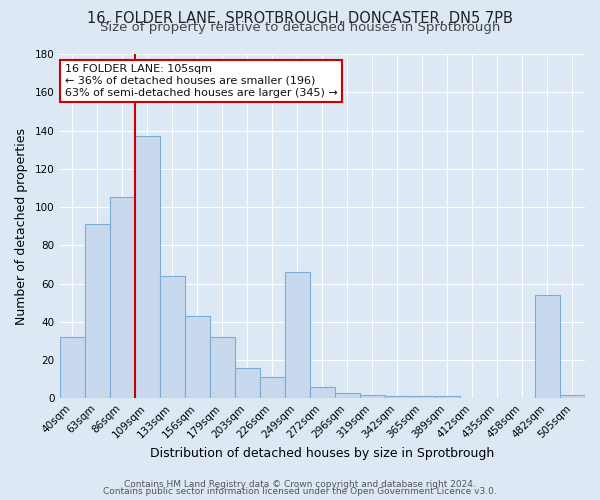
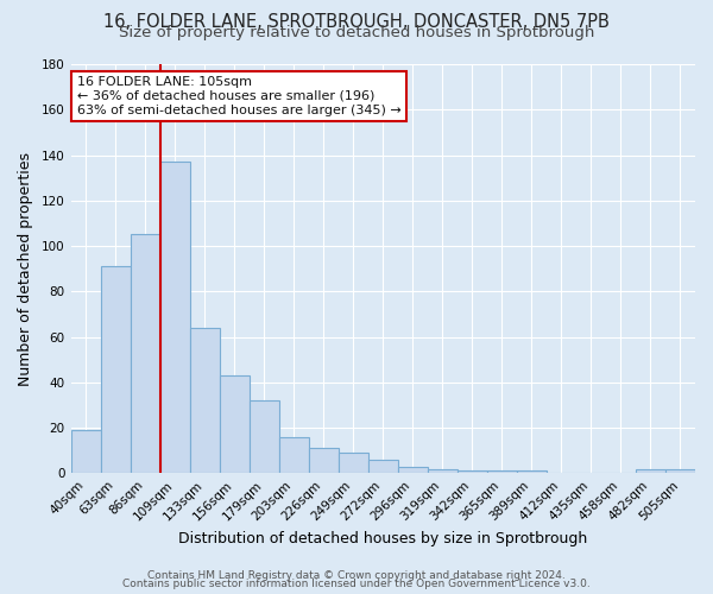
40sqm: 32 -> 19
249sqm: 66 -> 9
482sqm: 54 -> 2
